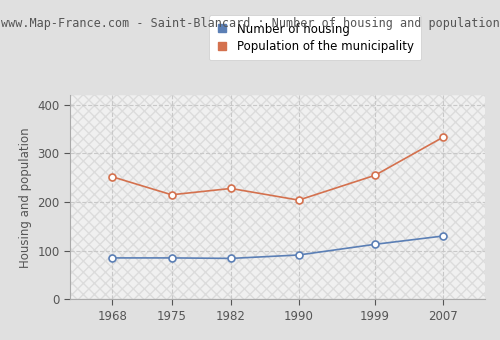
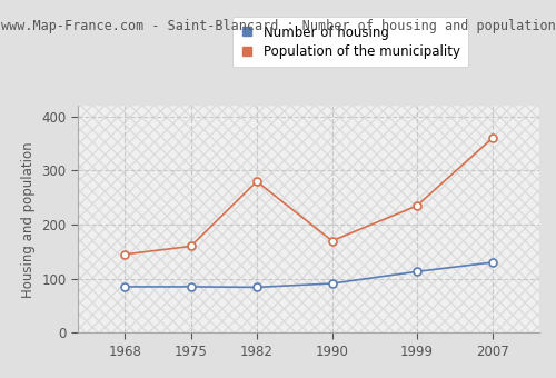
Population of the municipality/1968: 252 -> 145
Population of the municipality/1975: 215 -> 160
Population of the municipality/1982: 228 -> 280
Population of the municipality/1990: 204 -> 170
Population of the municipality/1999: 255 -> 235
Population of the municipality/2007: 333 -> 360
